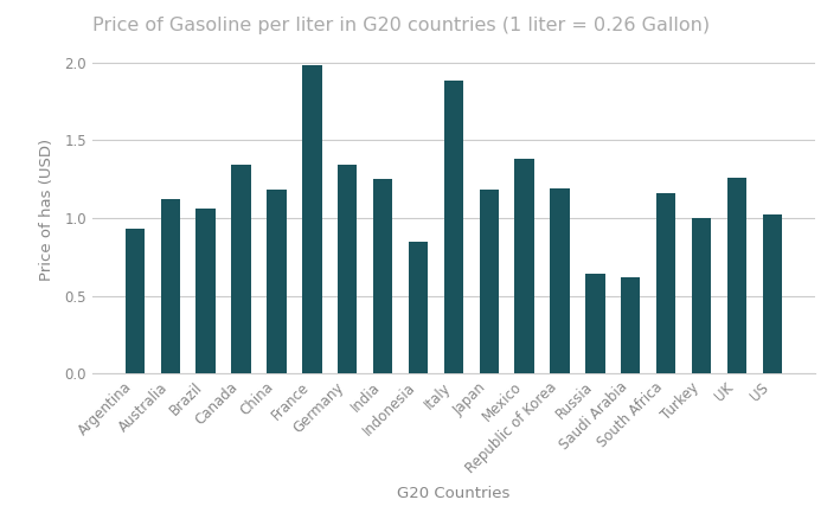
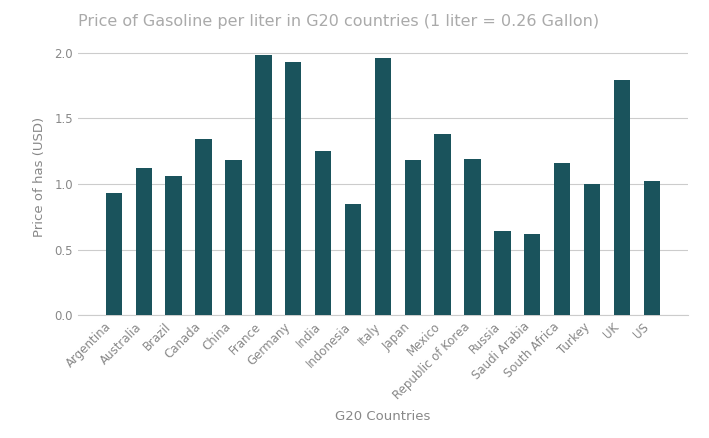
Germany: 1.34 -> 1.93
Italy: 1.88 -> 1.96
UK: 1.26 -> 1.79
